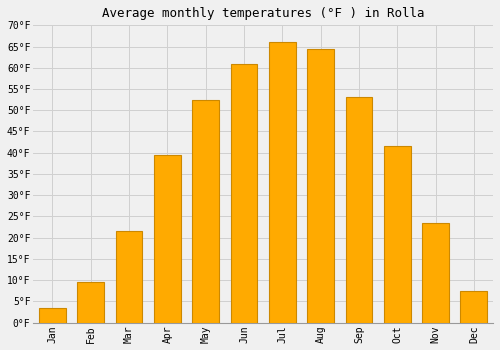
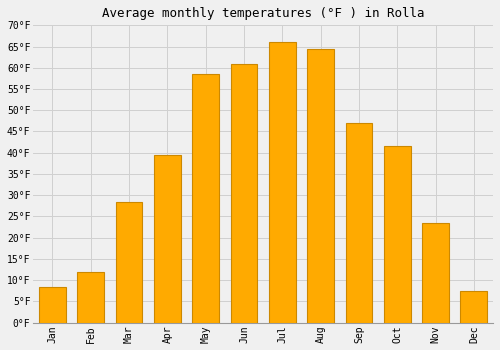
Jan: 3.5°F -> 8.5°F
Feb: 9.5°F -> 12.0°F
Mar: 21.5°F -> 28.5°F
May: 52.5°F -> 58.5°F
Sep: 53.0°F -> 47.0°F
